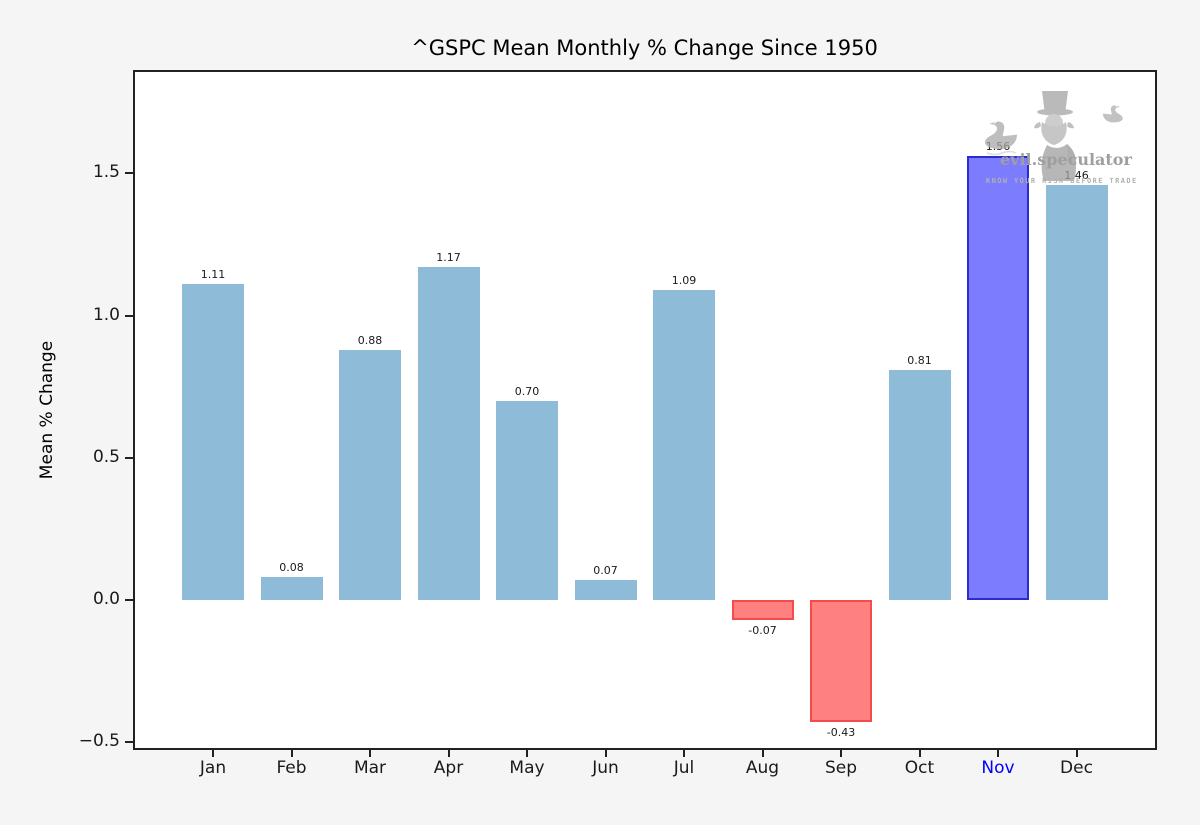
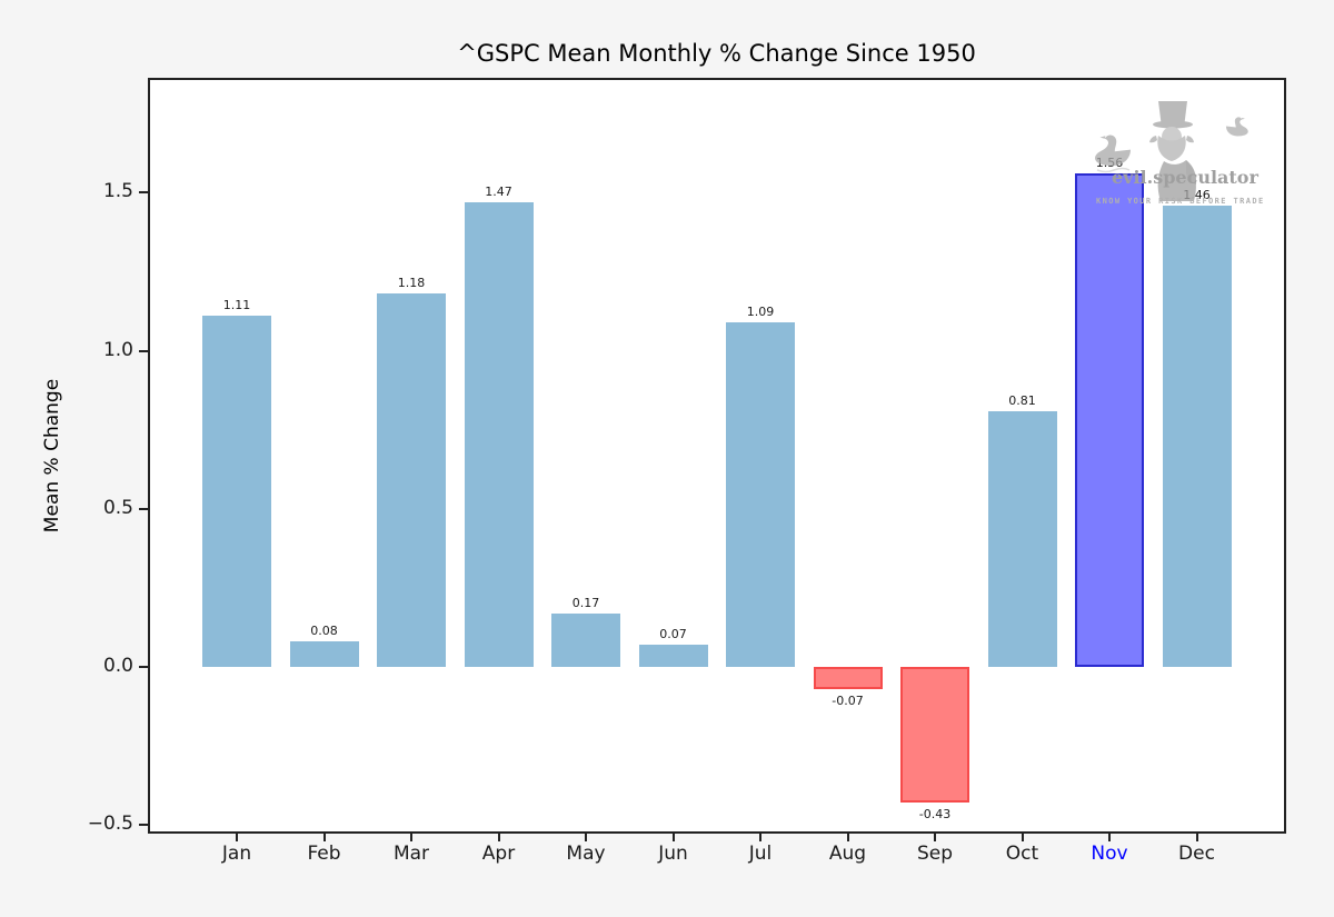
Mar: 0.88 -> 1.18
Apr: 1.17 -> 1.47
May: 0.70 -> 0.17
